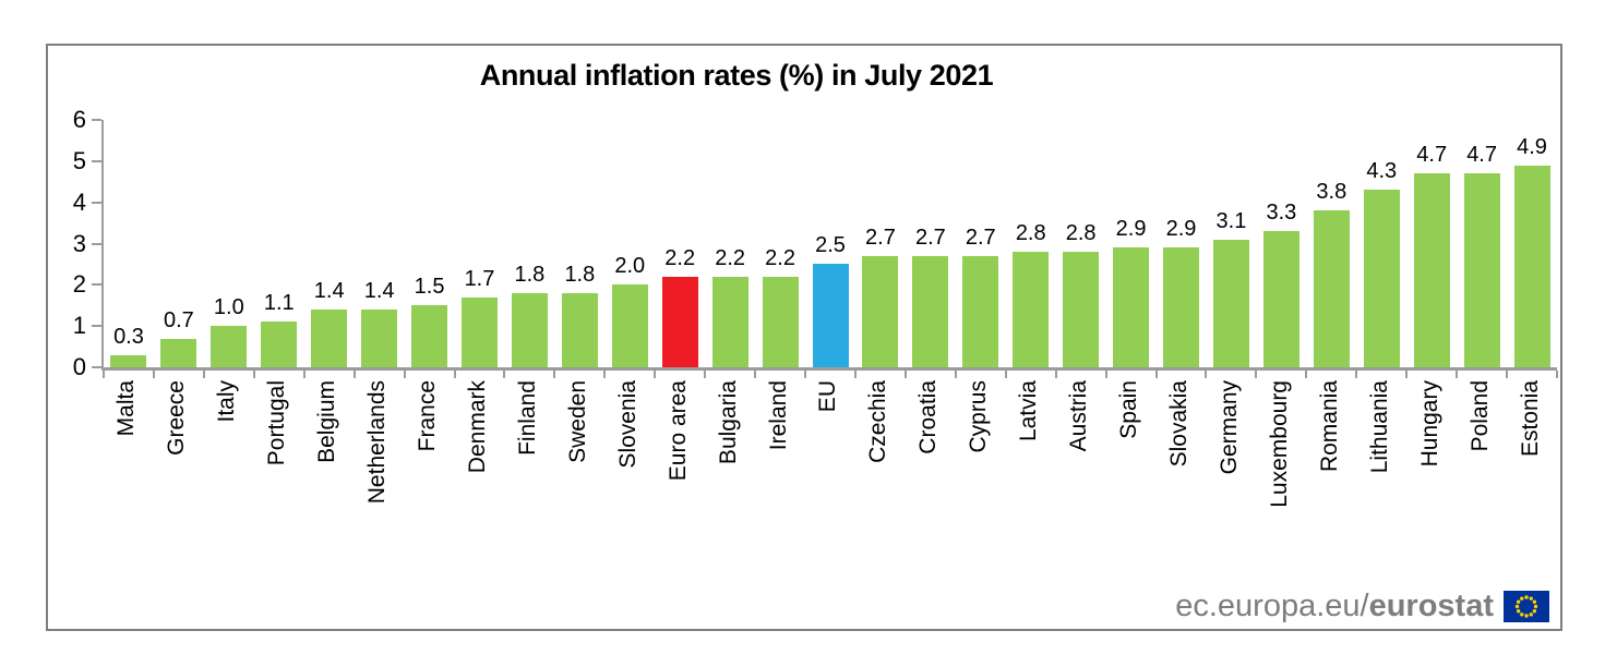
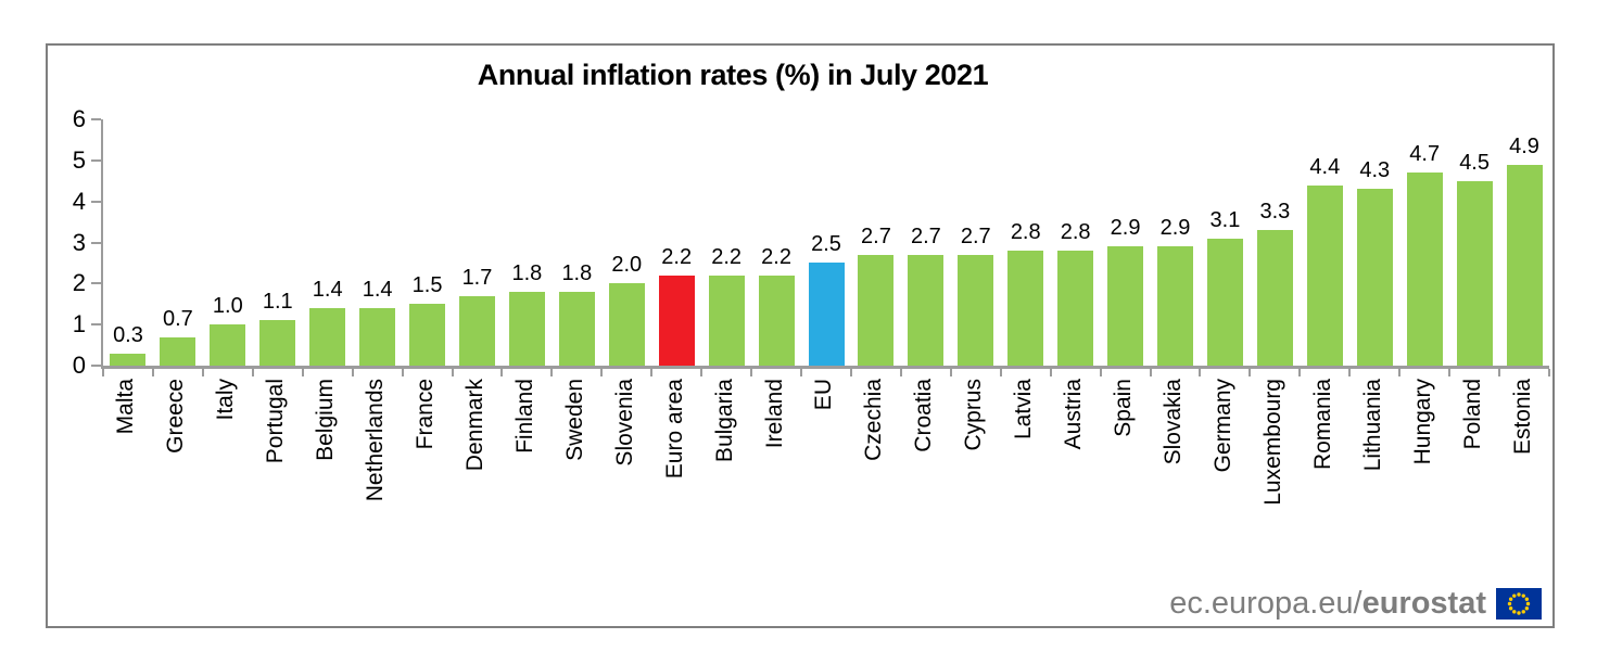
Romania: 3.8 -> 4.4
Poland: 4.7 -> 4.5
